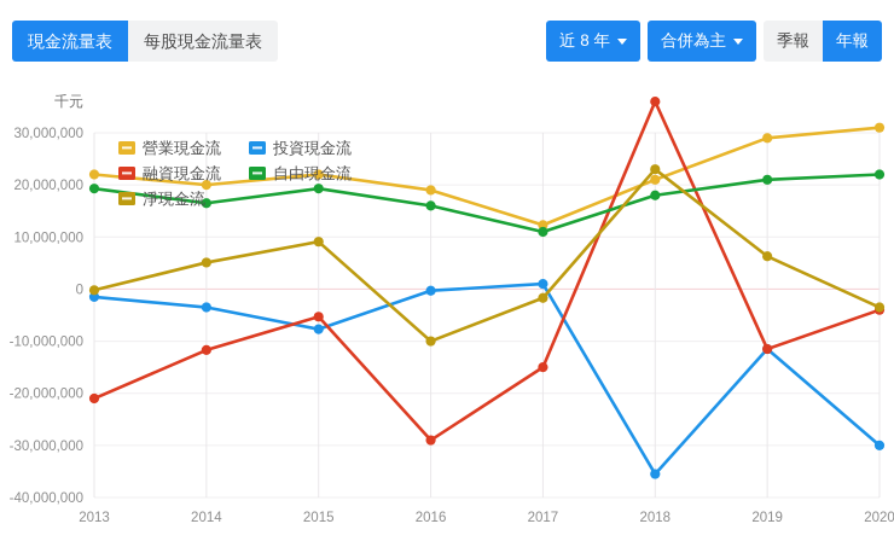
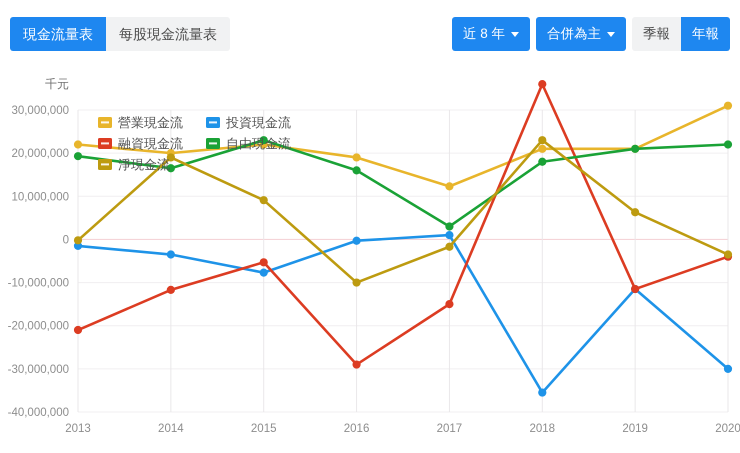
淨現金流/2014: 5000000 -> 19000000
自由現金流/2015: 19000000 -> 23000000
自由現金流/2017: 11000000 -> 3000000
營業現金流/2019: 29000000 -> 21000000
